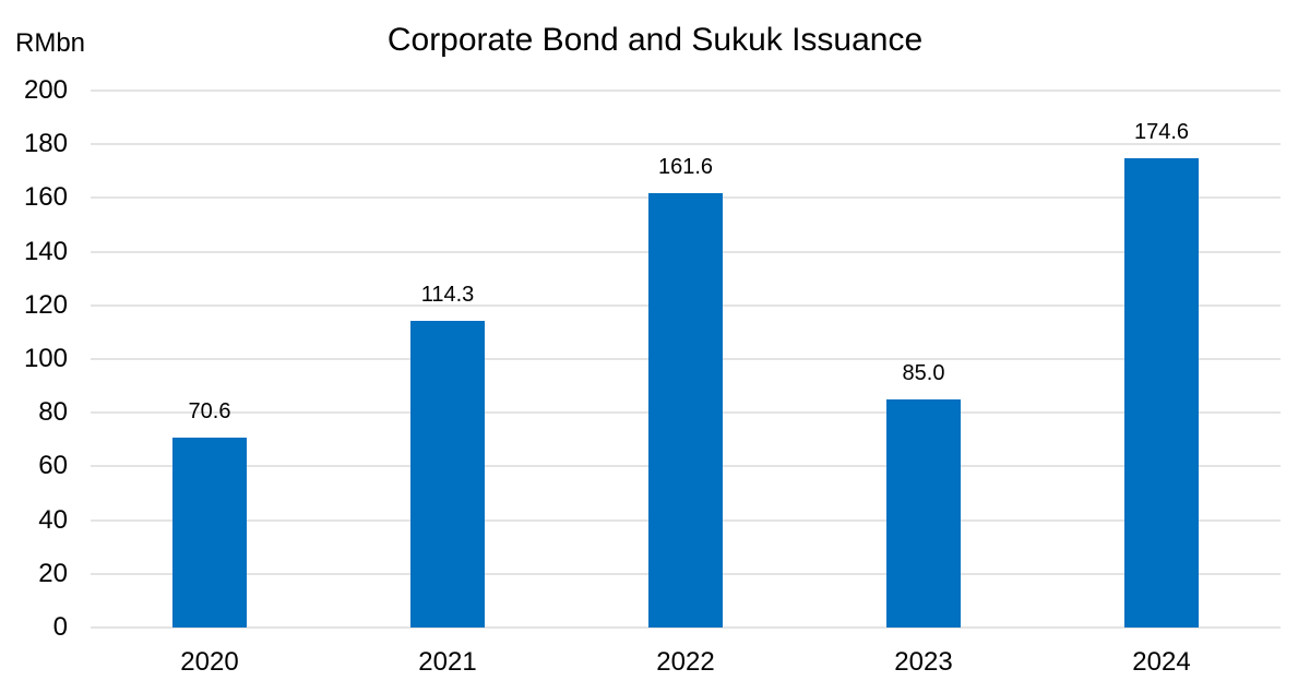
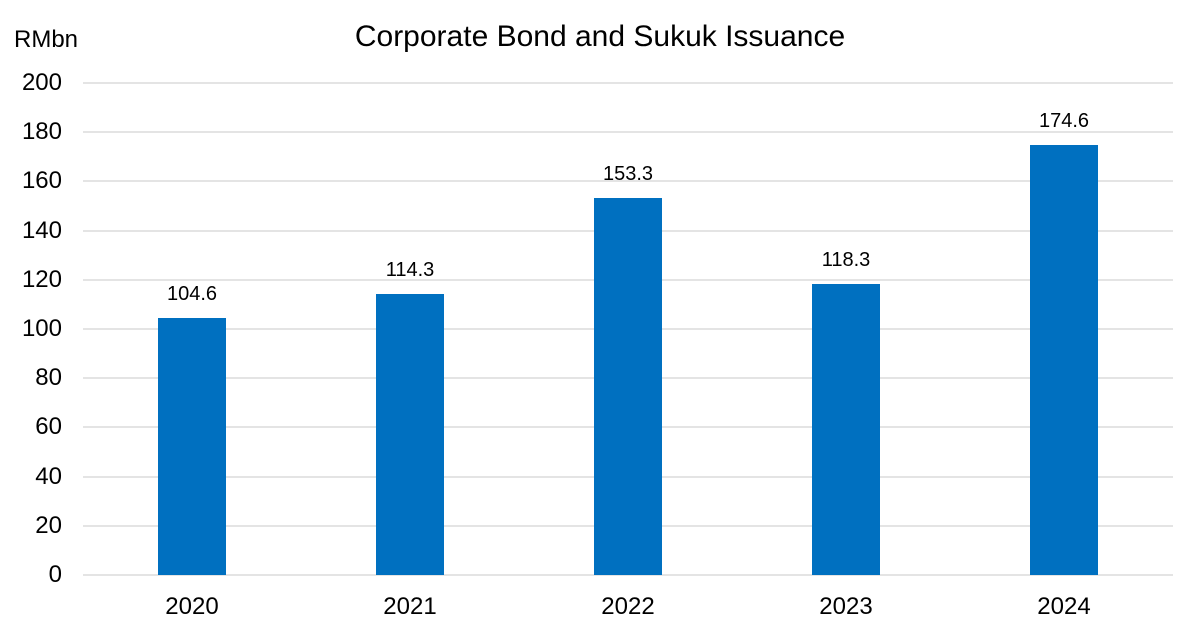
2020: 70.6 -> 104.6
2022: 161.6 -> 153.3
2023: 85.0 -> 118.3
